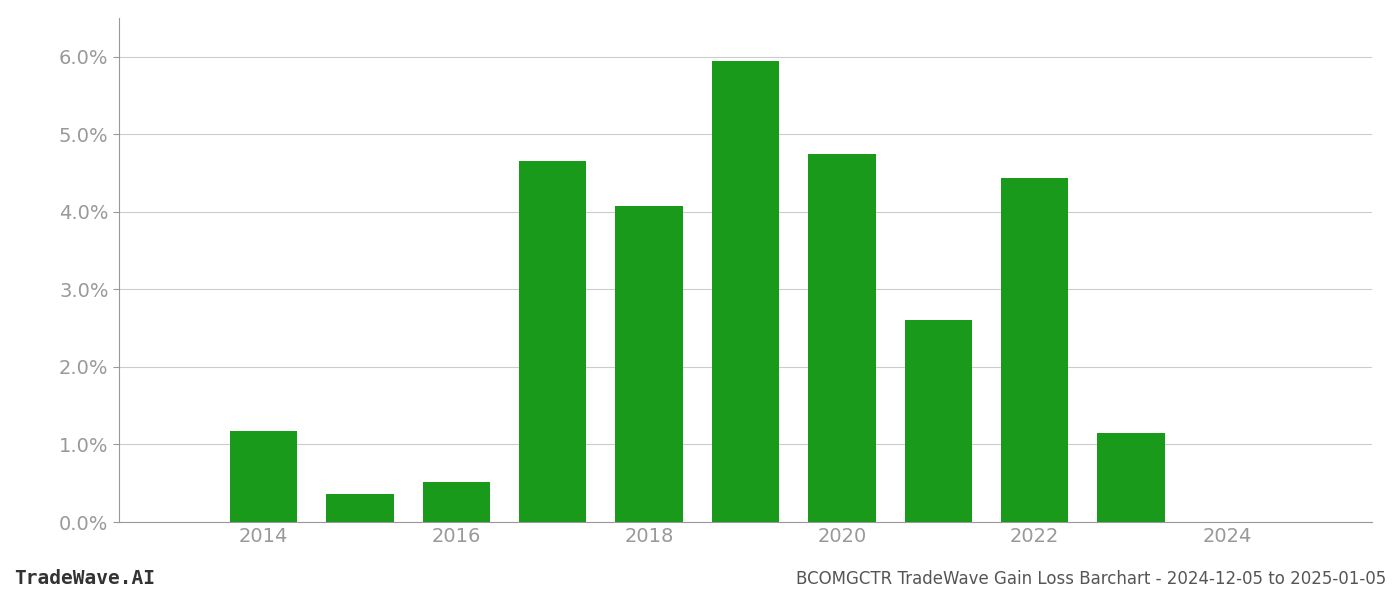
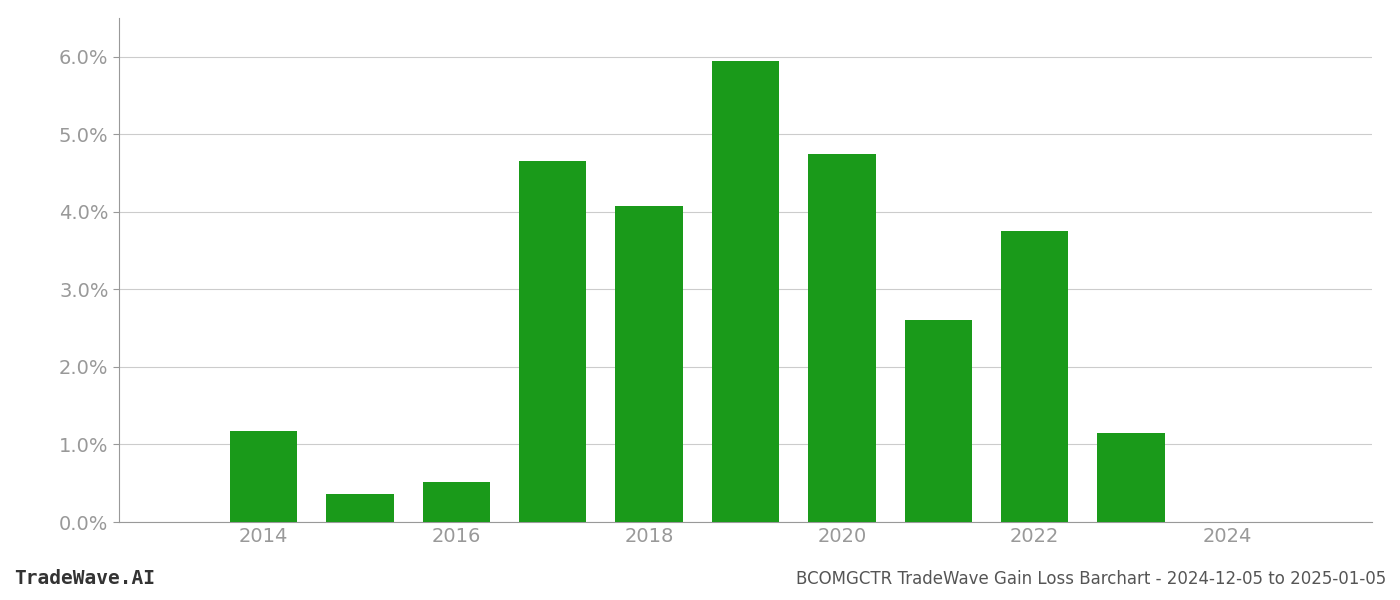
2022: 4.44% -> 3.75%
